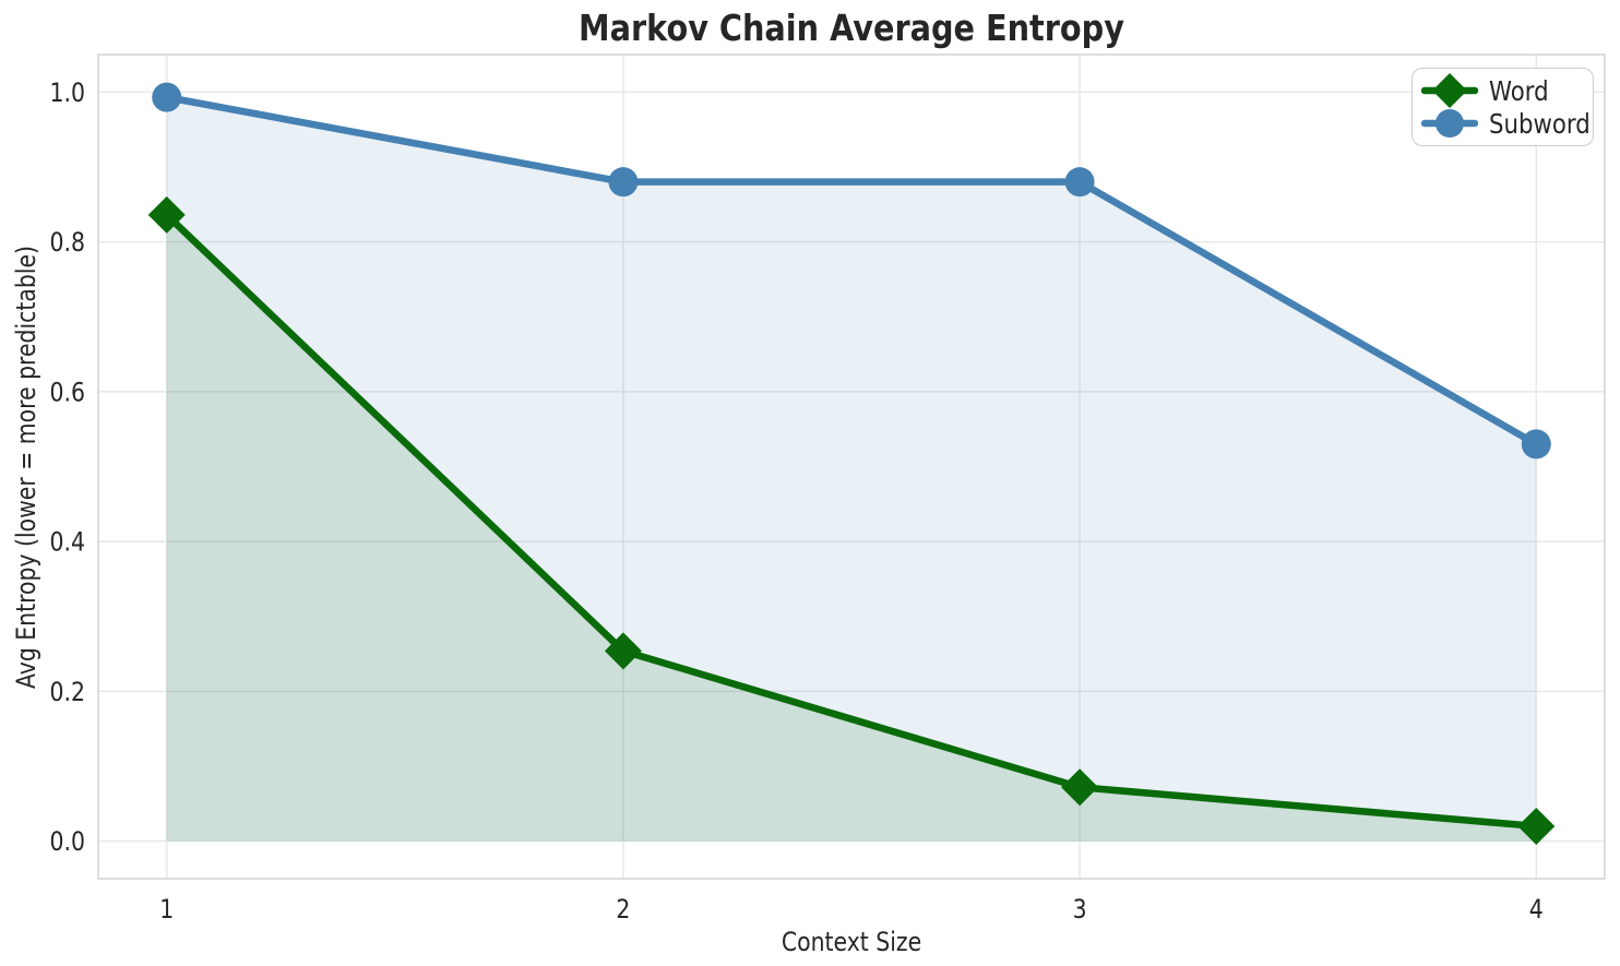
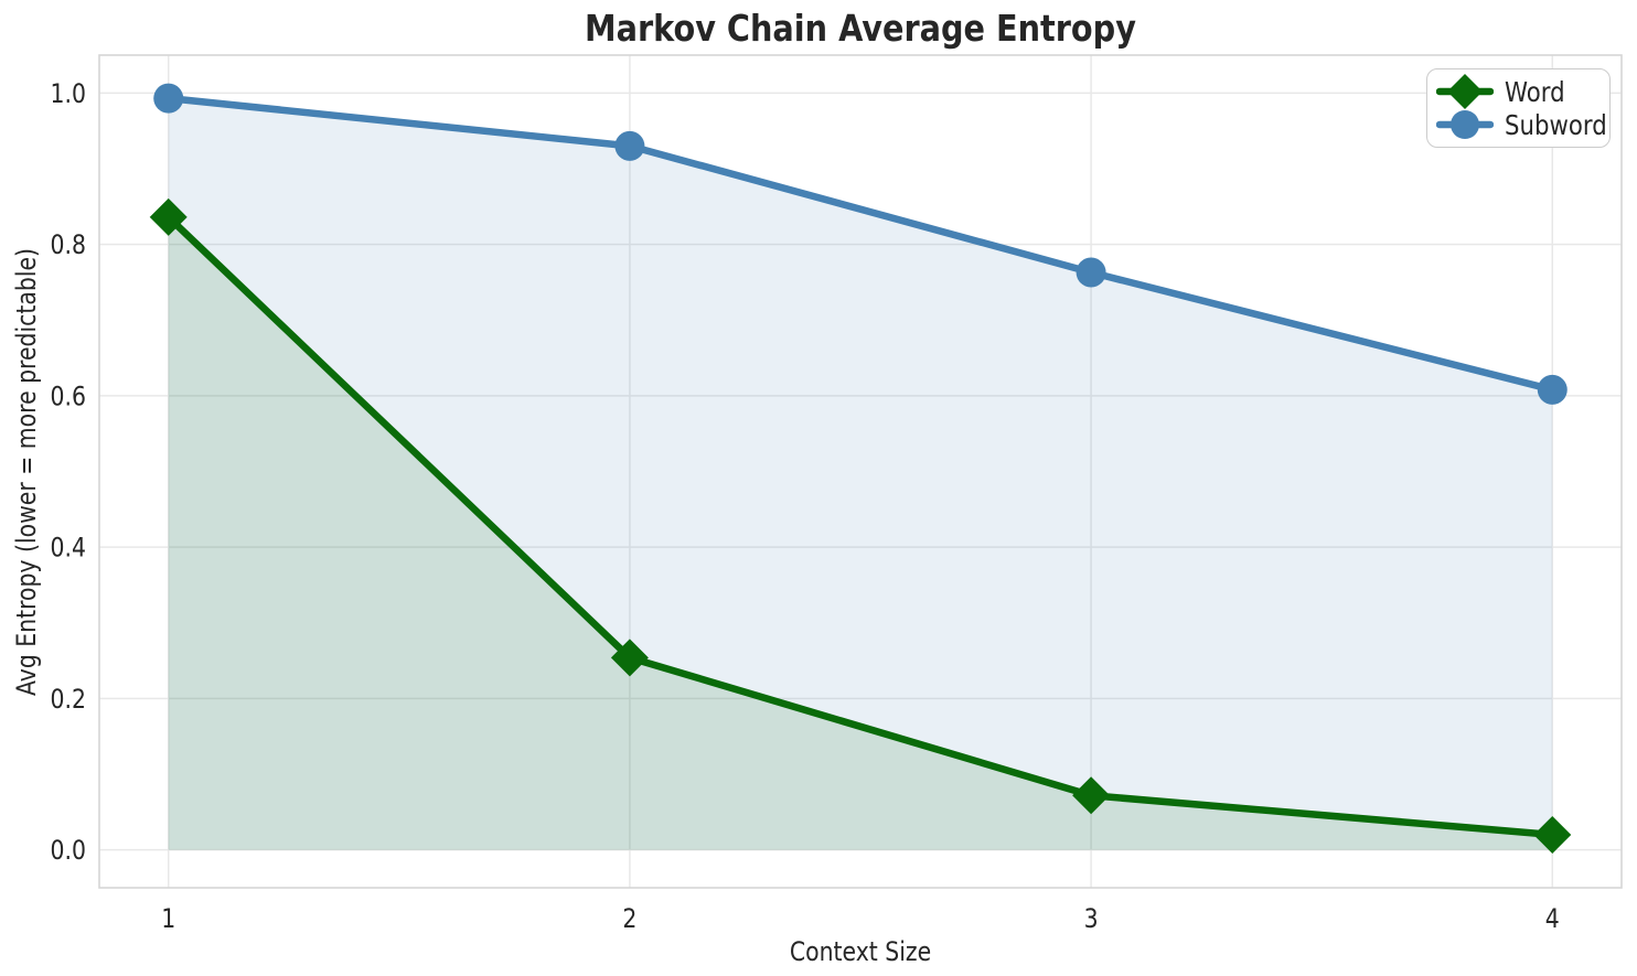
Subword/2: 0.88 -> 0.93
Subword/3: 0.88 -> 0.76
Subword/4: 0.53 -> 0.61
